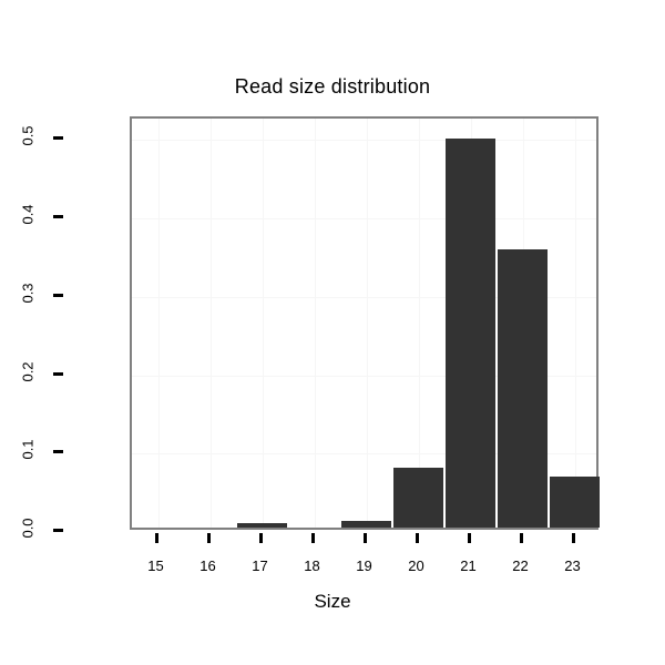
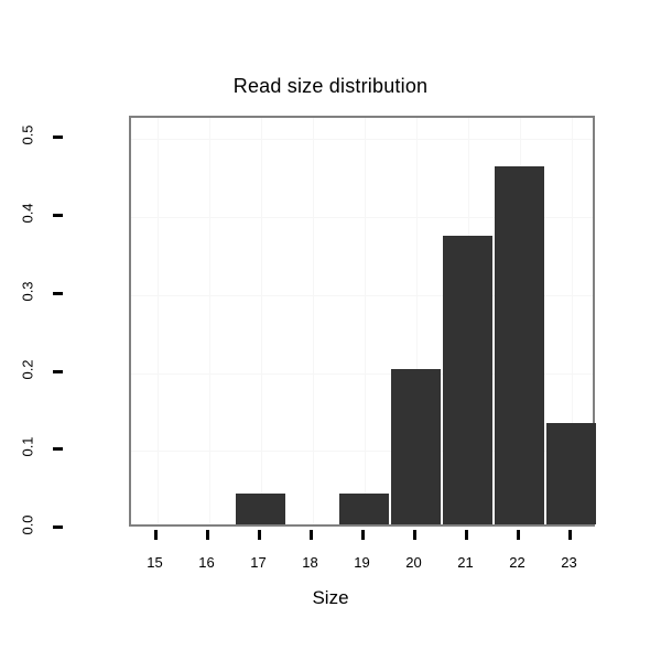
17: 0.01 -> 0.04
19: 0.01 -> 0.04
20: 0.08 -> 0.20
21: 0.50 -> 0.37
22: 0.35 -> 0.46
23: 0.07 -> 0.13
